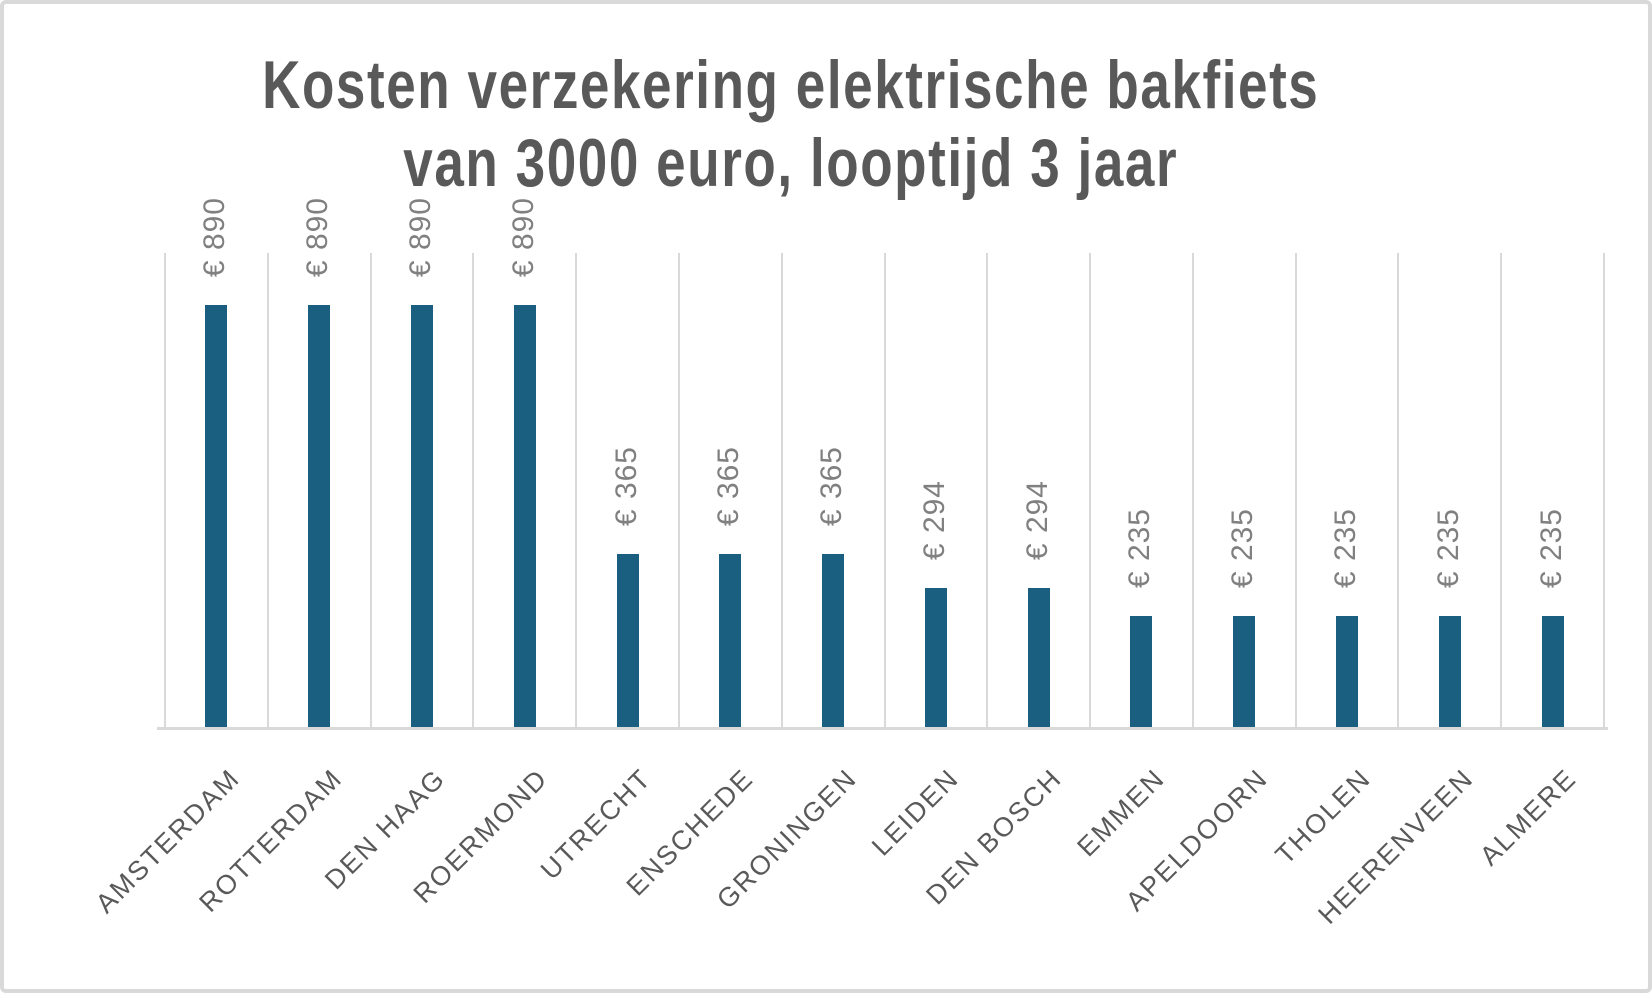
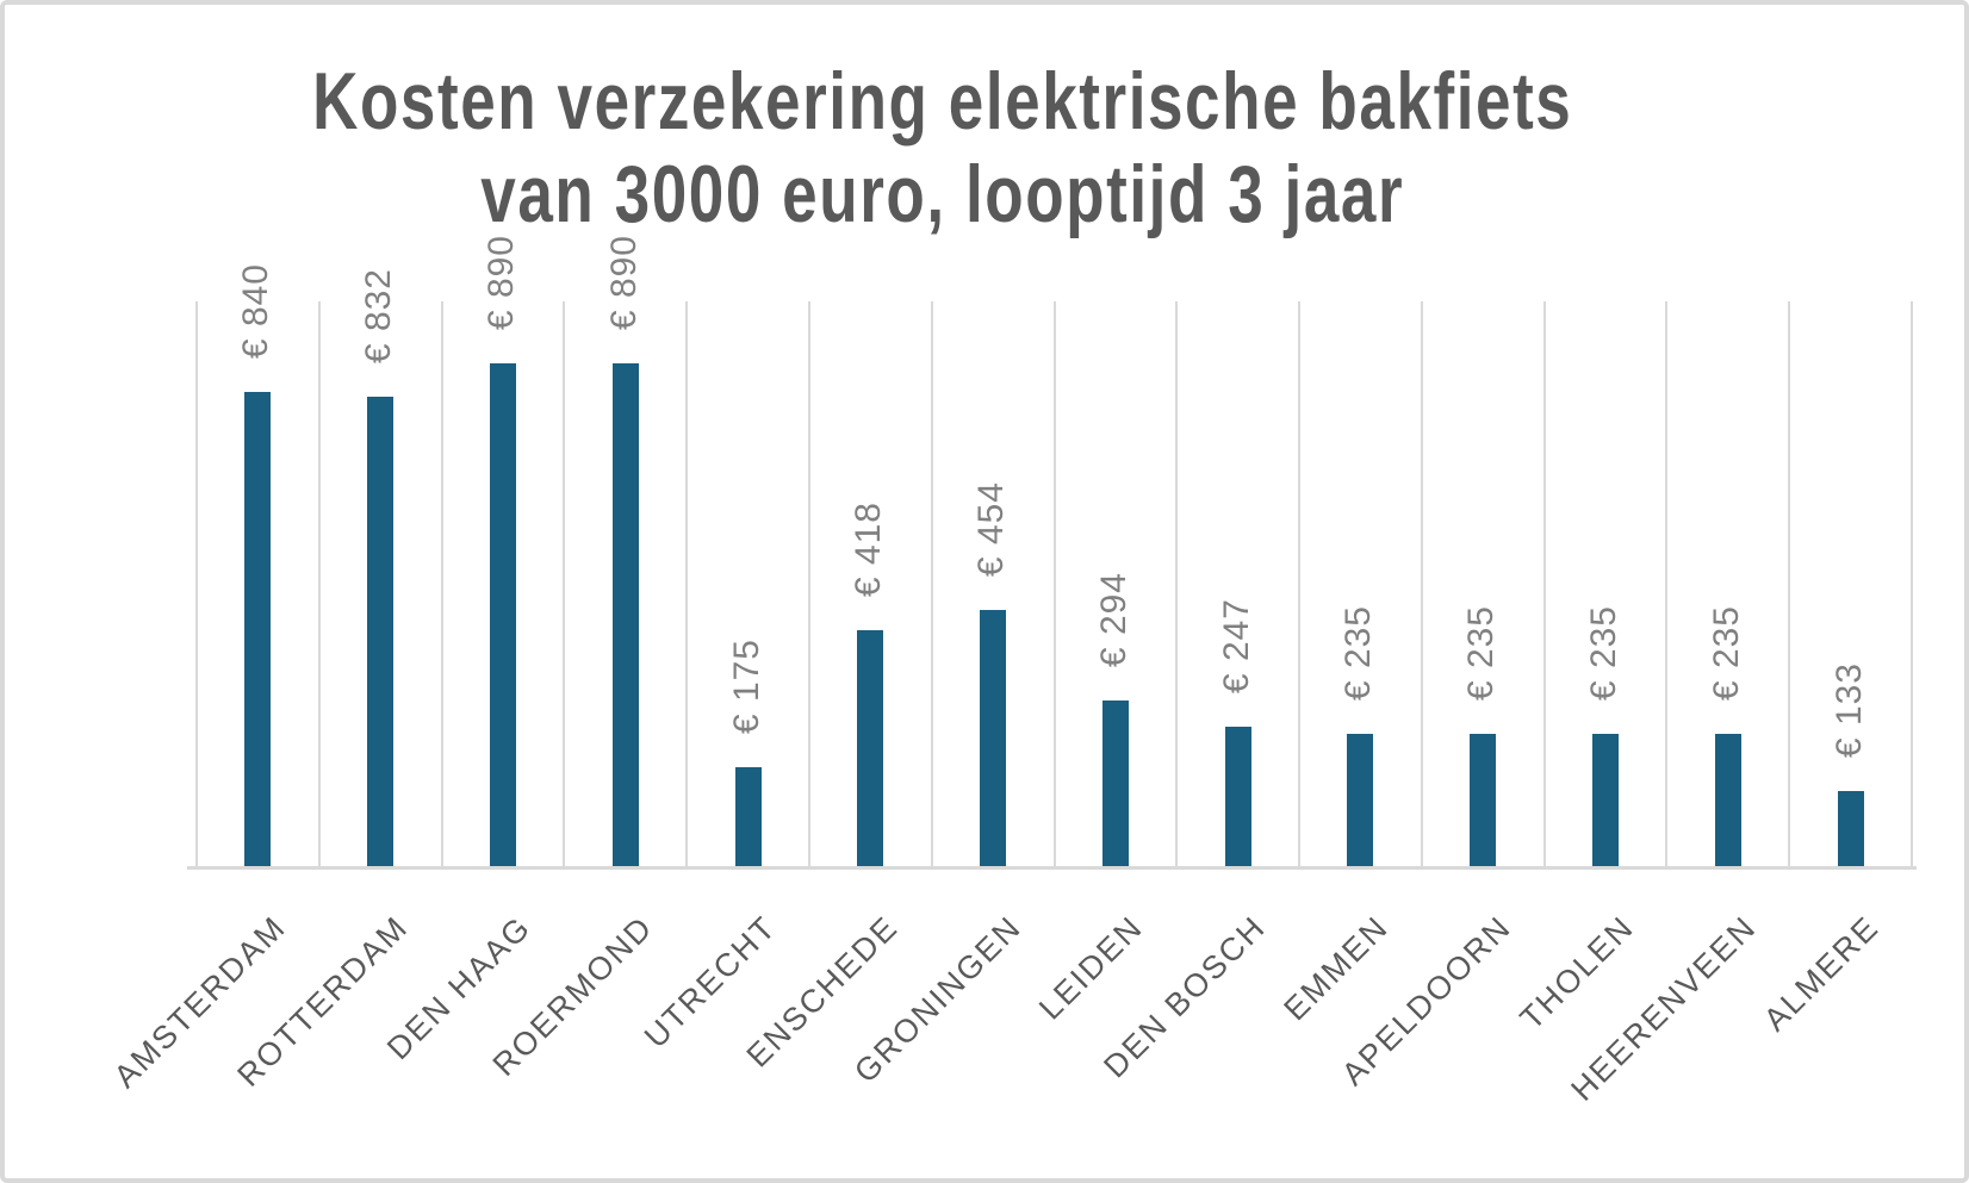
AMSTERDAM: 890 -> 840
ROTTERDAM: 890 -> 832
UTRECHT: 365 -> 175
ENSCHEDE: 365 -> 418
GRONINGEN: 365 -> 454
DEN BOSCH: 294 -> 247
ALMERE: 235 -> 133
